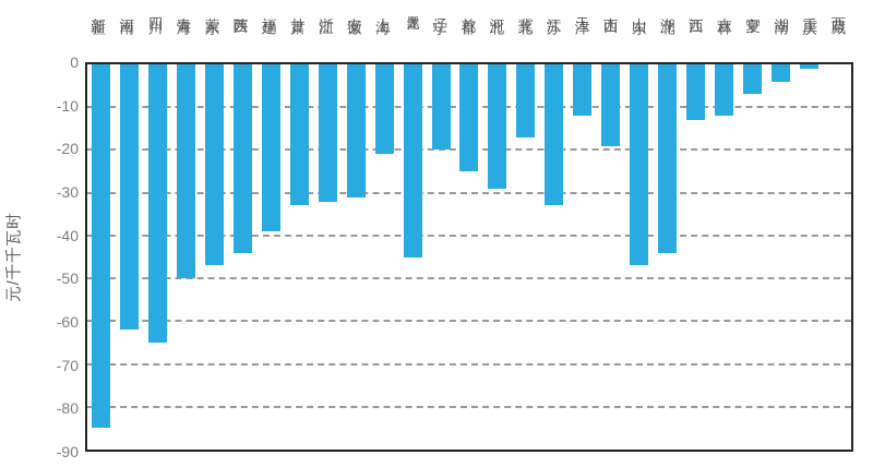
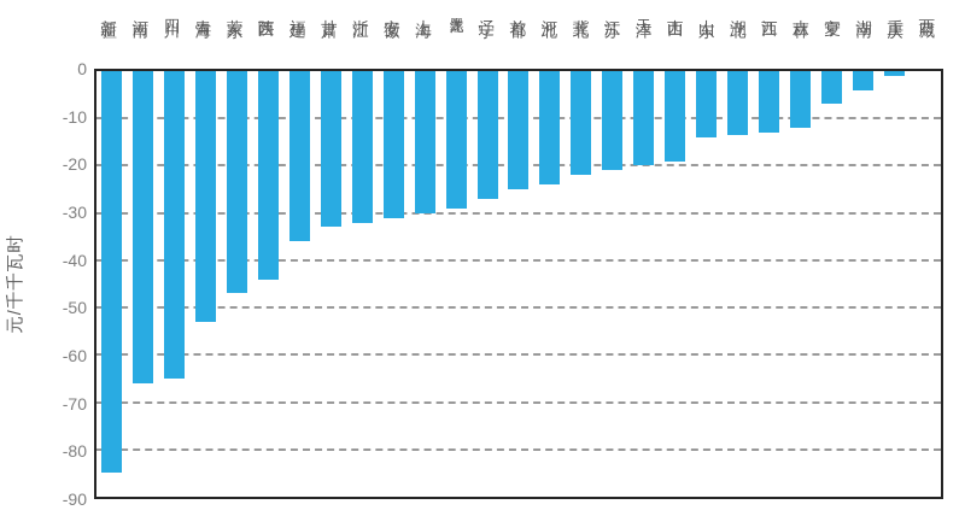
河南: -62 -> -66
青海: -50 -> -53
福建: -39 -> -36
上海: -21 -> -30
黑龙江: -45 -> -29
辽宁: -20 -> -27
河北: -29 -> -24
冀北: -17 -> -22
江苏: -33 -> -21
天津: -12 -> -20
山东: -47 -> -14
湖北: -44 -> -14
